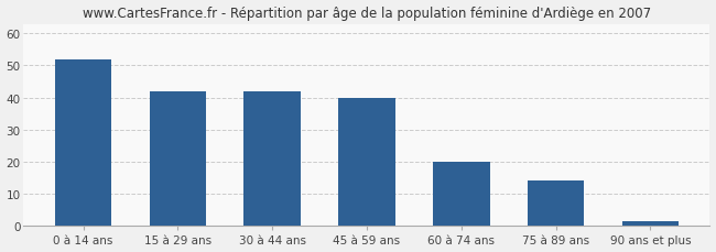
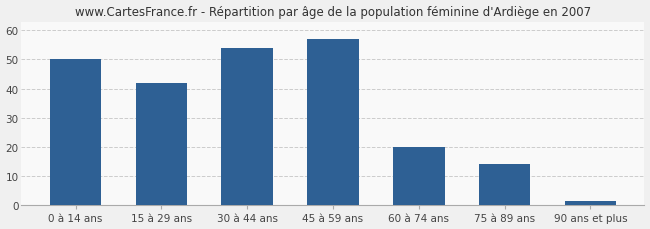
0 à 14 ans: 52.0 -> 50.0
30 à 44 ans: 42.0 -> 54.0
45 à 59 ans: 40.0 -> 57.0
